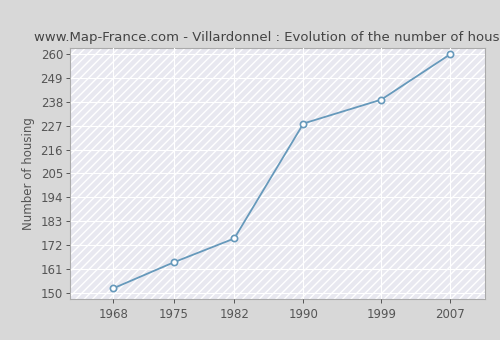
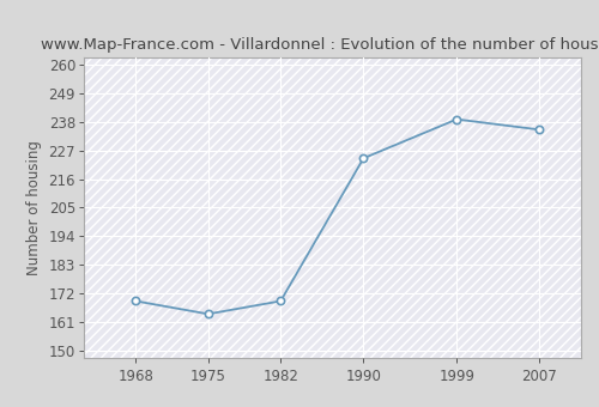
1968: 152 -> 169
1982: 175 -> 169
1990: 228 -> 224
2007: 260 -> 235
